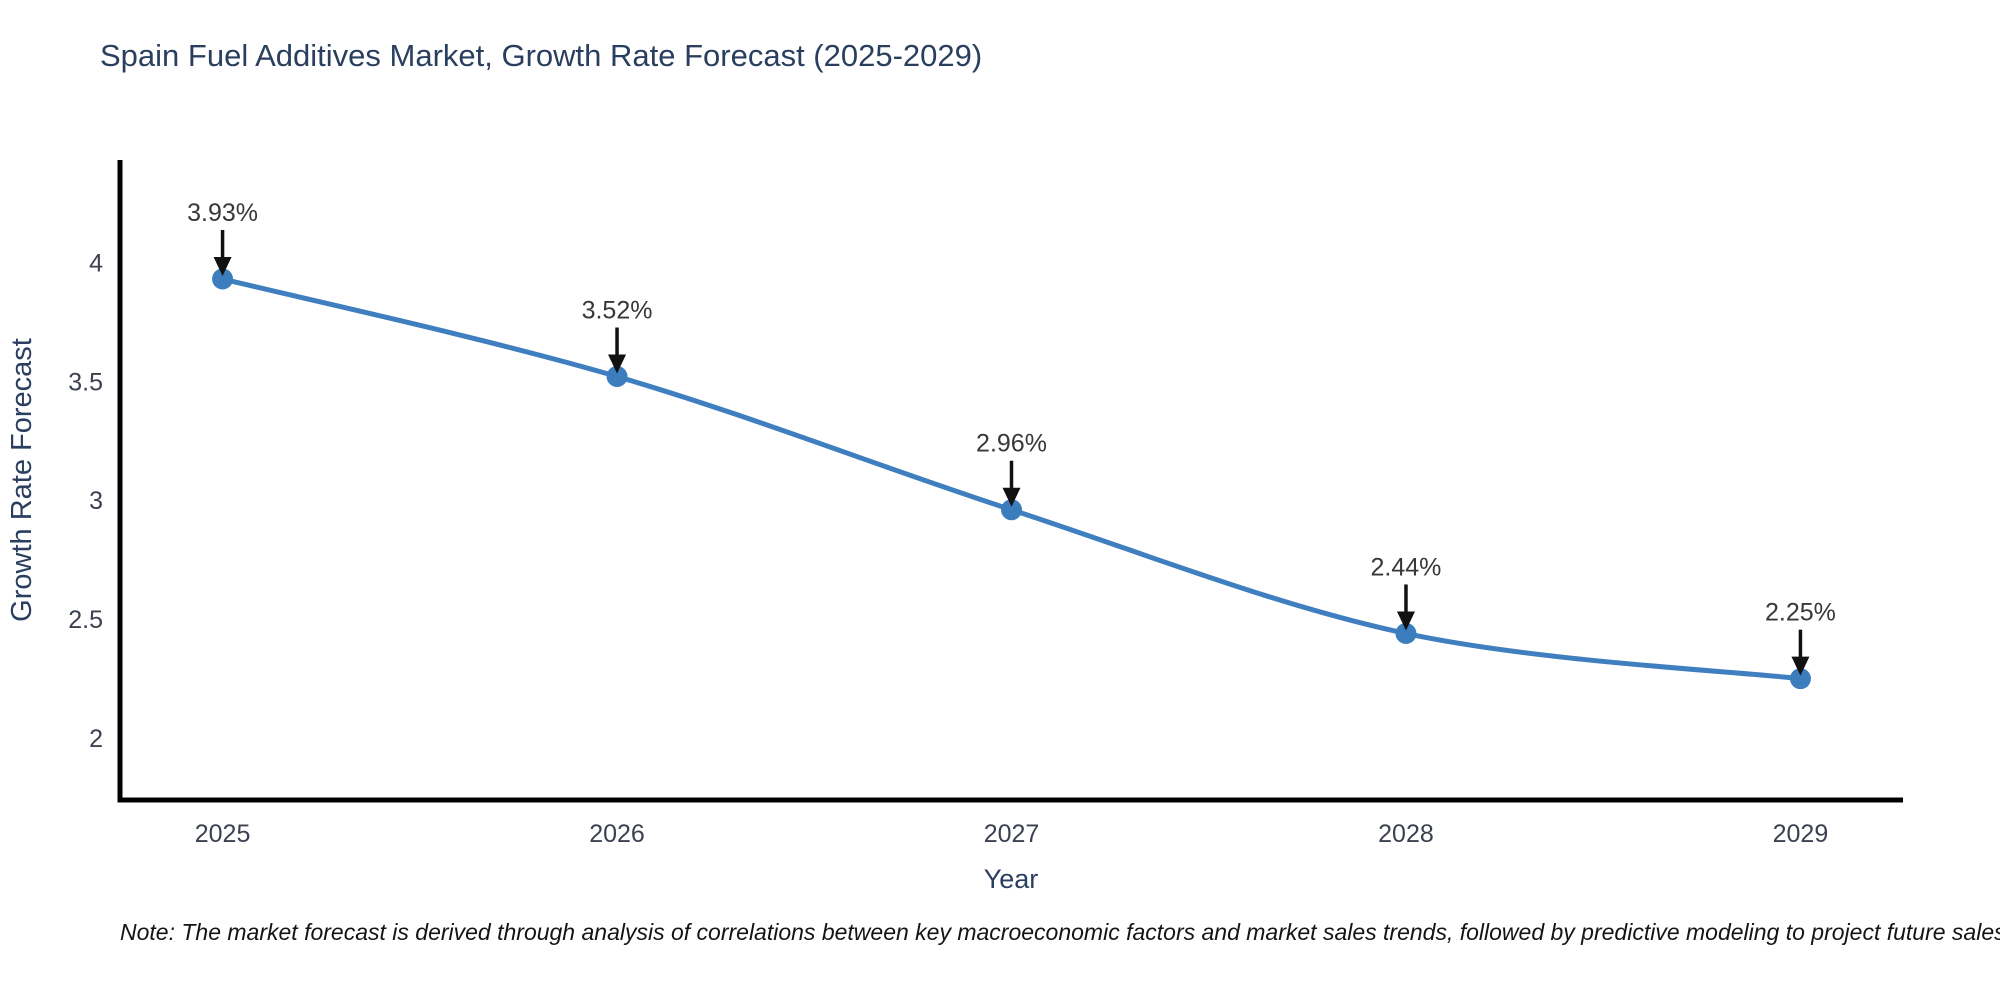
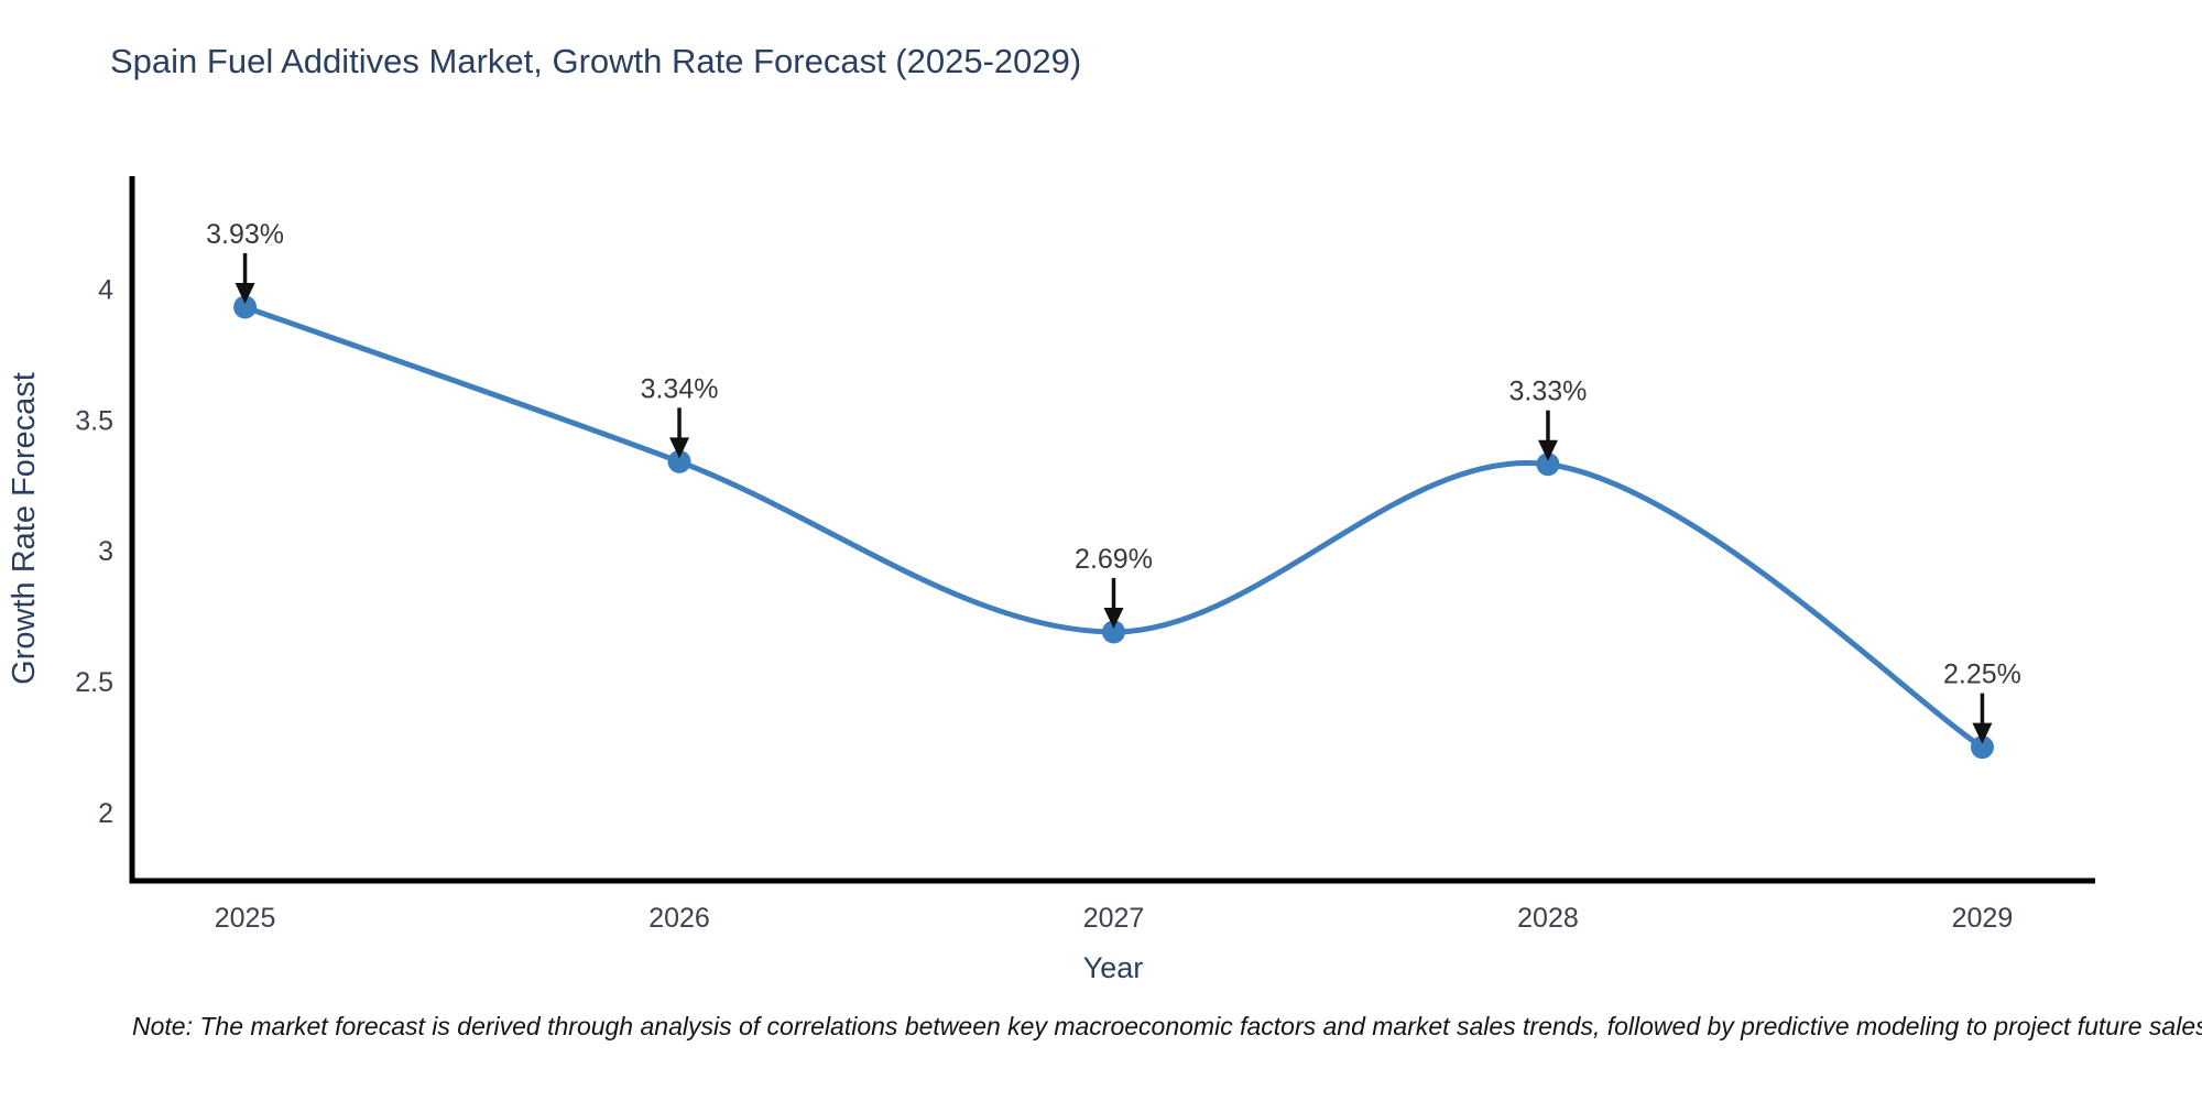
2026: 3.52% -> 3.34%
2027: 2.96% -> 2.69%
2028: 2.44% -> 3.33%
